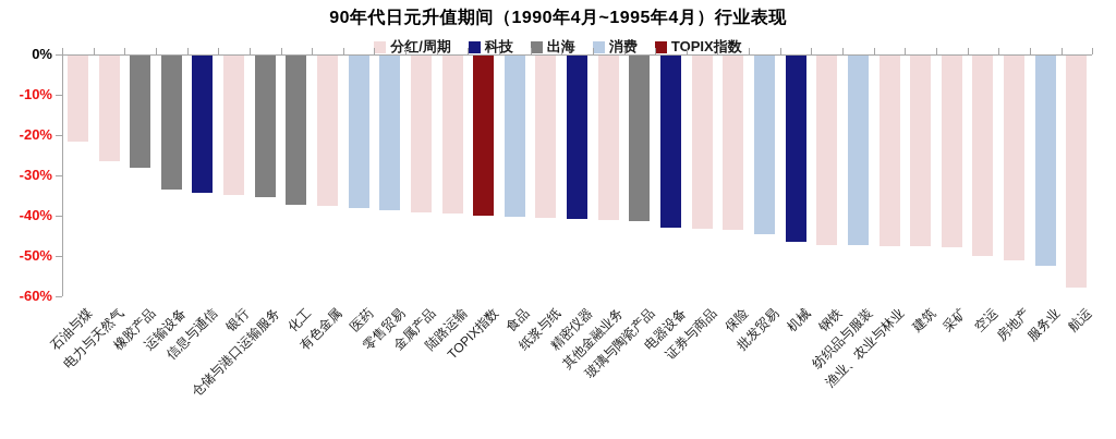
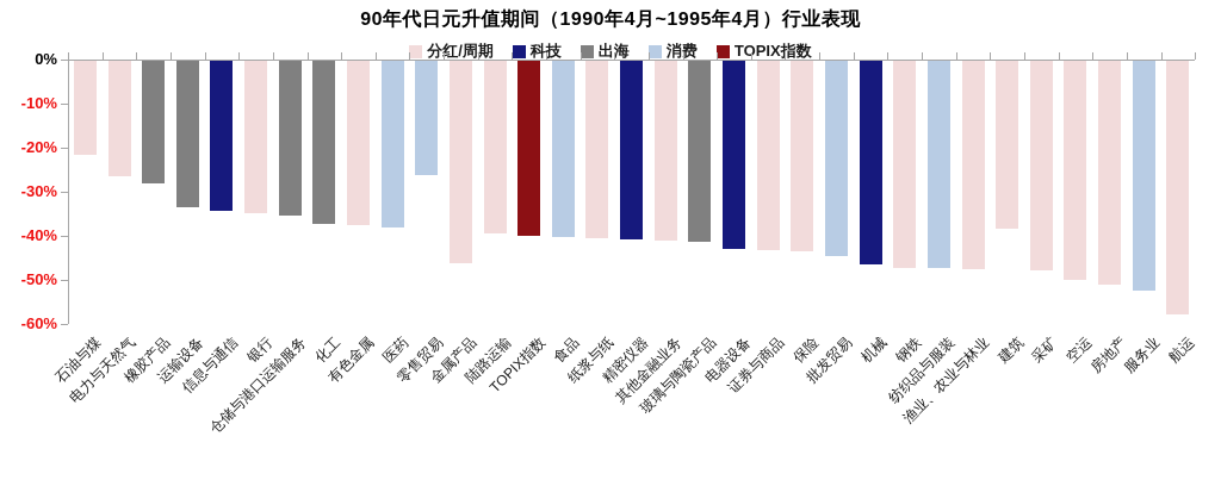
零售贸易: -38% -> -26%
金属产品: -39% -> -46%
建筑: -47% -> -38%
